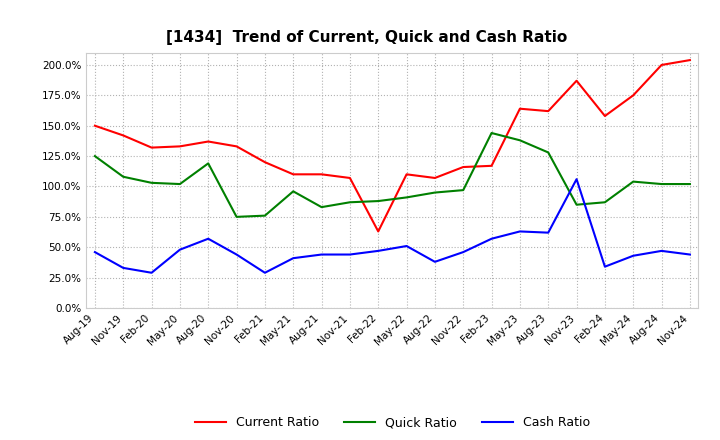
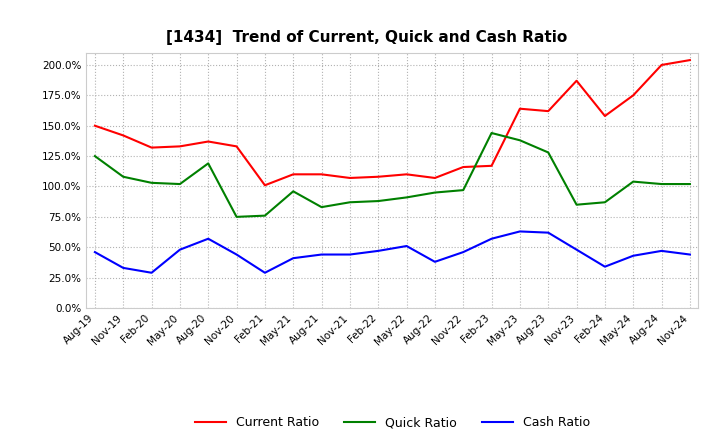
Current Ratio/Feb-21: 120% -> 101%
Current Ratio/Feb-22: 63% -> 108%
Cash Ratio/Nov-23: 106% -> 48%
